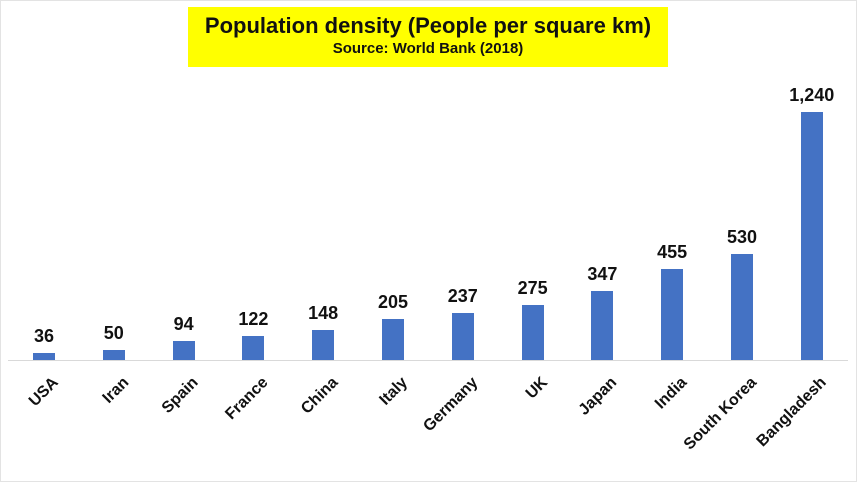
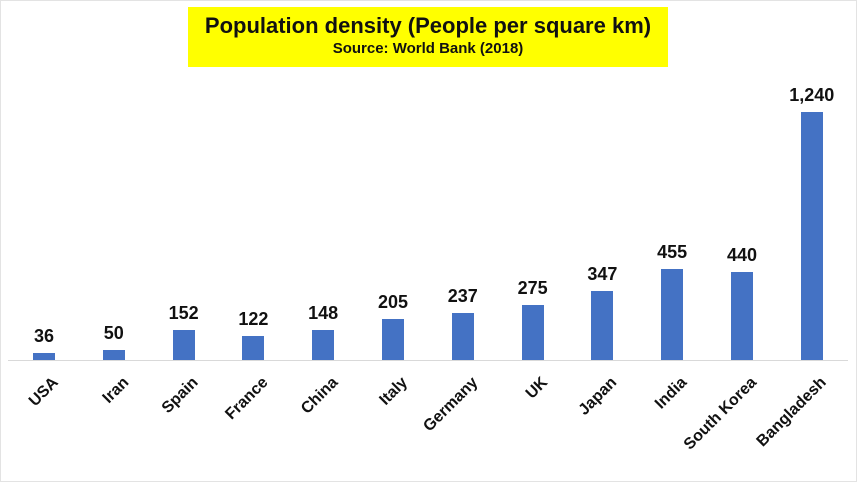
Spain: 94 -> 152
South Korea: 530 -> 440
